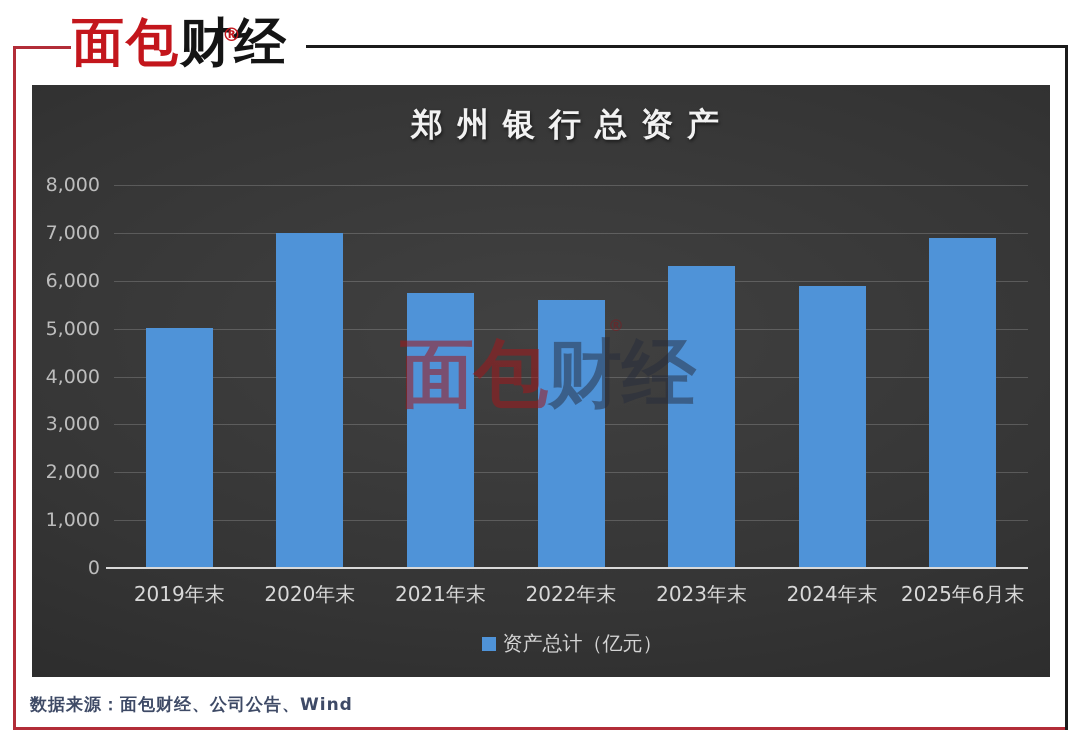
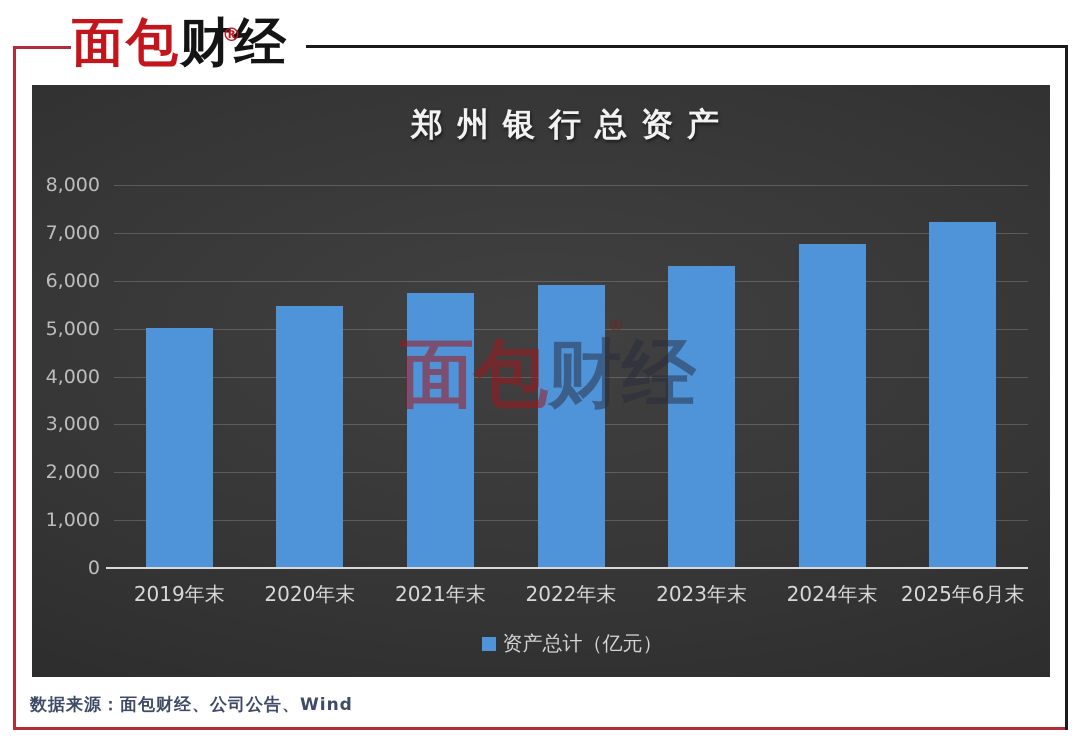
2020年末: 7000 -> 5500
2022年末: 5600 -> 5900
2024年末: 5900 -> 6800
2025年6月末: 6900 -> 7200
